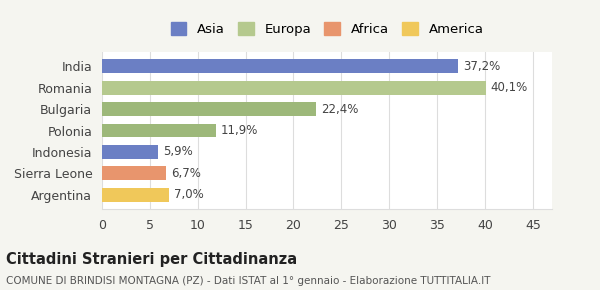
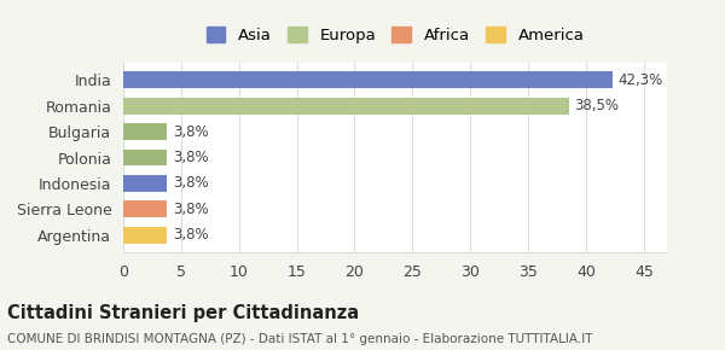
India: 37,2% -> 42,3%
Romania: 40,1% -> 38,5%
Bulgaria: 22,4% -> 3,8%
Polonia: 11,9% -> 3,8%
Indonesia: 5,9% -> 3,8%
Sierra Leone: 6,7% -> 3,8%
Argentina: 7,0% -> 3,8%
